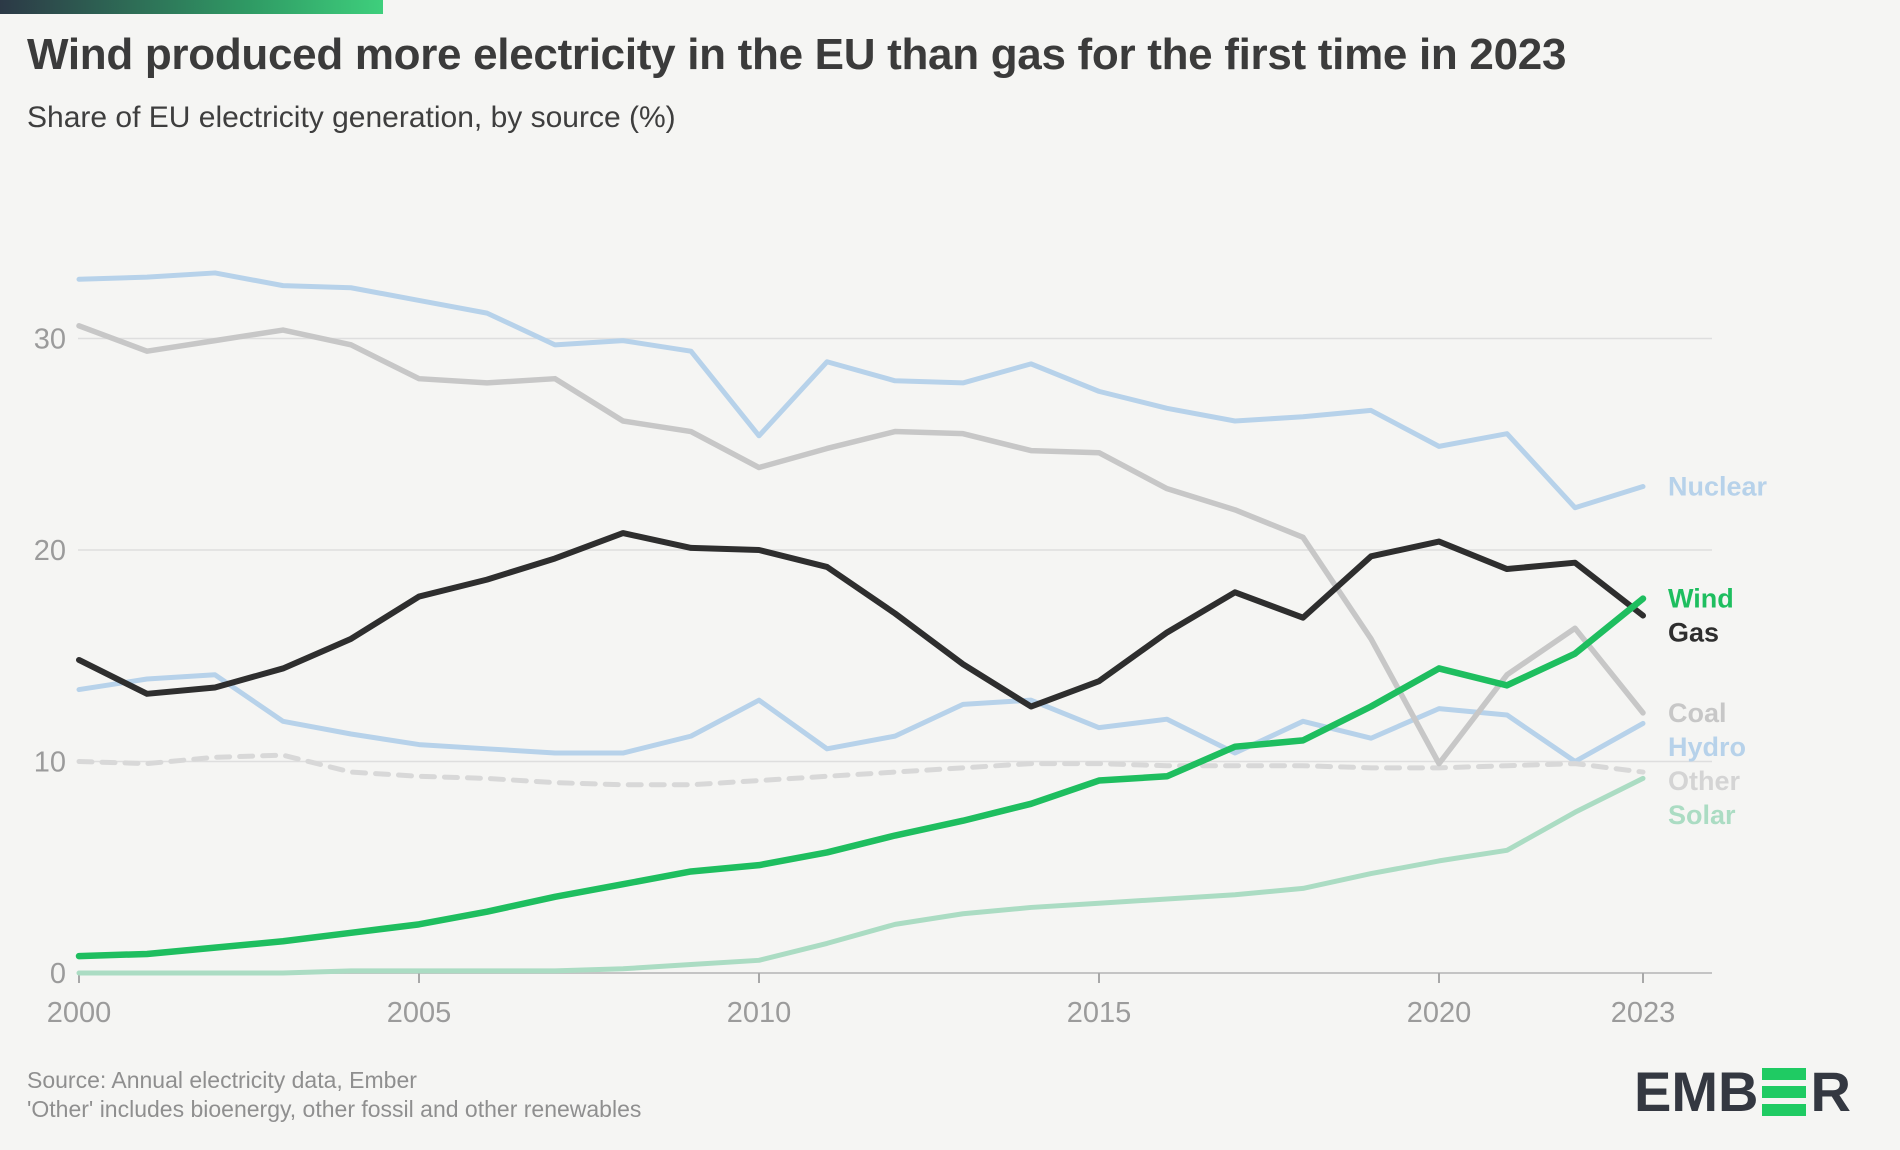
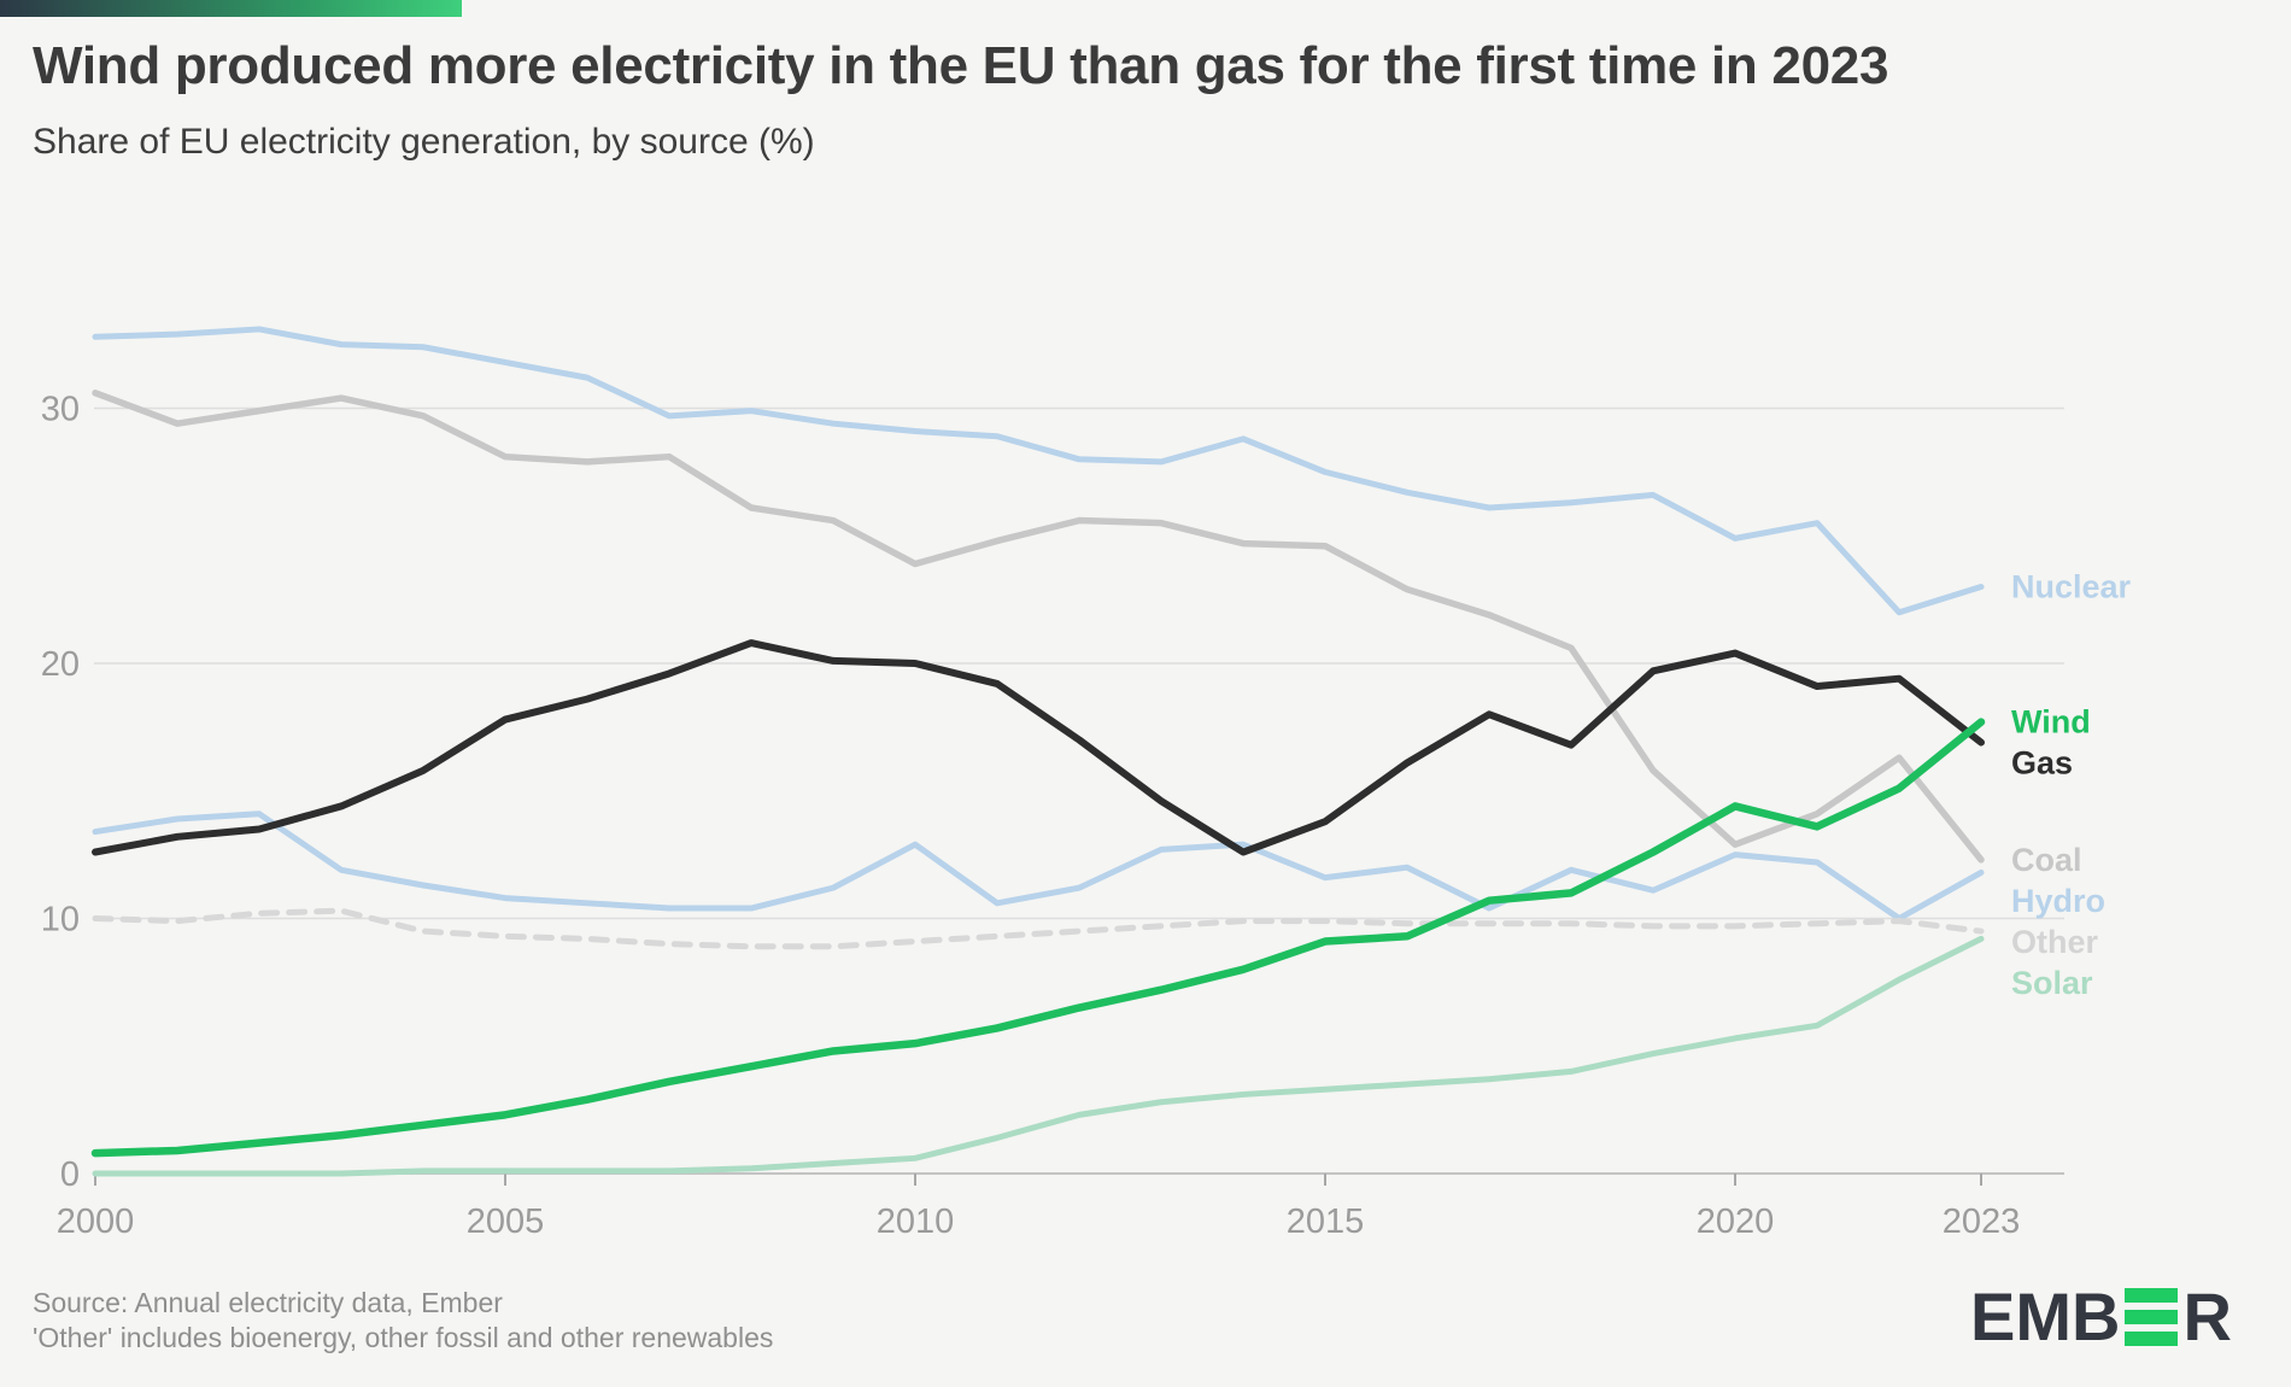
Gas/2000: 14.8 -> 12.6
Nuclear/2010: 25.4 -> 29.1
Coal/2020: 9.9 -> 12.9
